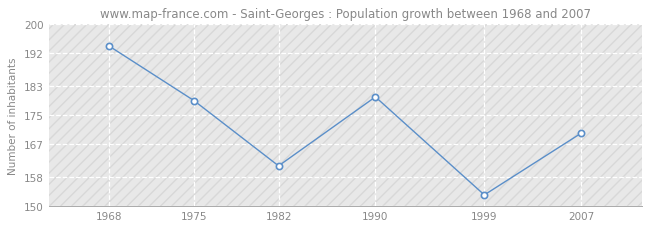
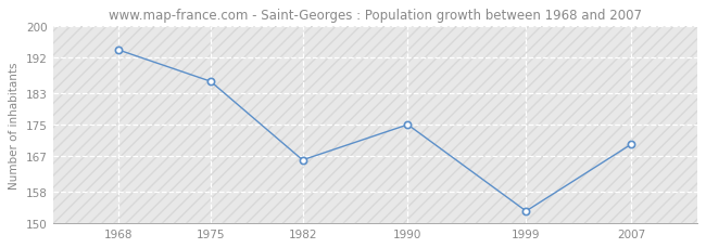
1975: 179 -> 186
1982: 161 -> 166
1990: 180 -> 175
